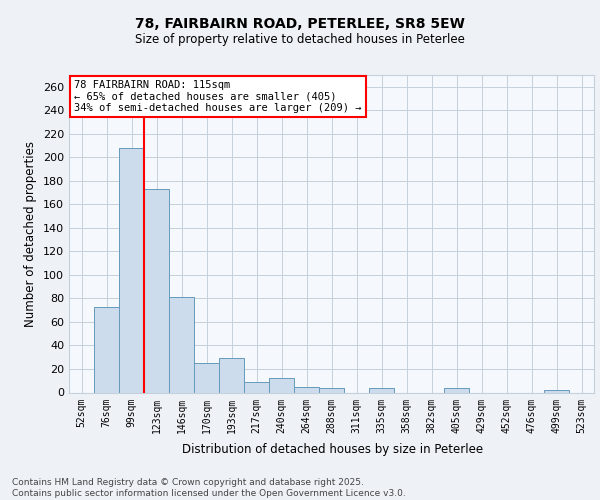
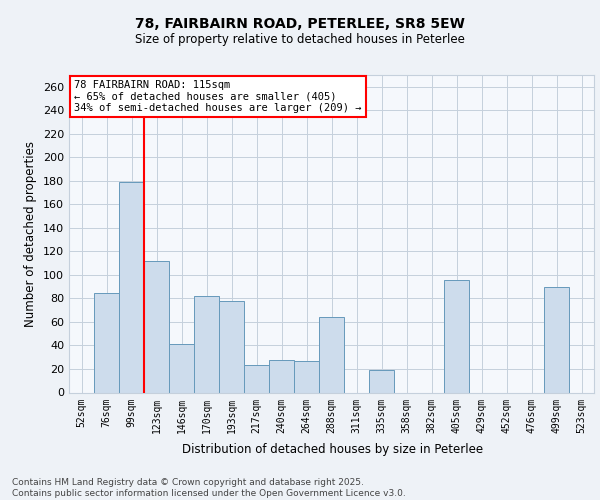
76sqm: 73 -> 85
99sqm: 208 -> 179
123sqm: 173 -> 112
146sqm: 81 -> 41
170sqm: 25 -> 82
193sqm: 29 -> 78
217sqm: 9 -> 23
240sqm: 12 -> 28
264sqm: 5 -> 27
288sqm: 4 -> 64
335sqm: 4 -> 19
405sqm: 4 -> 96
499sqm: 2 -> 90
